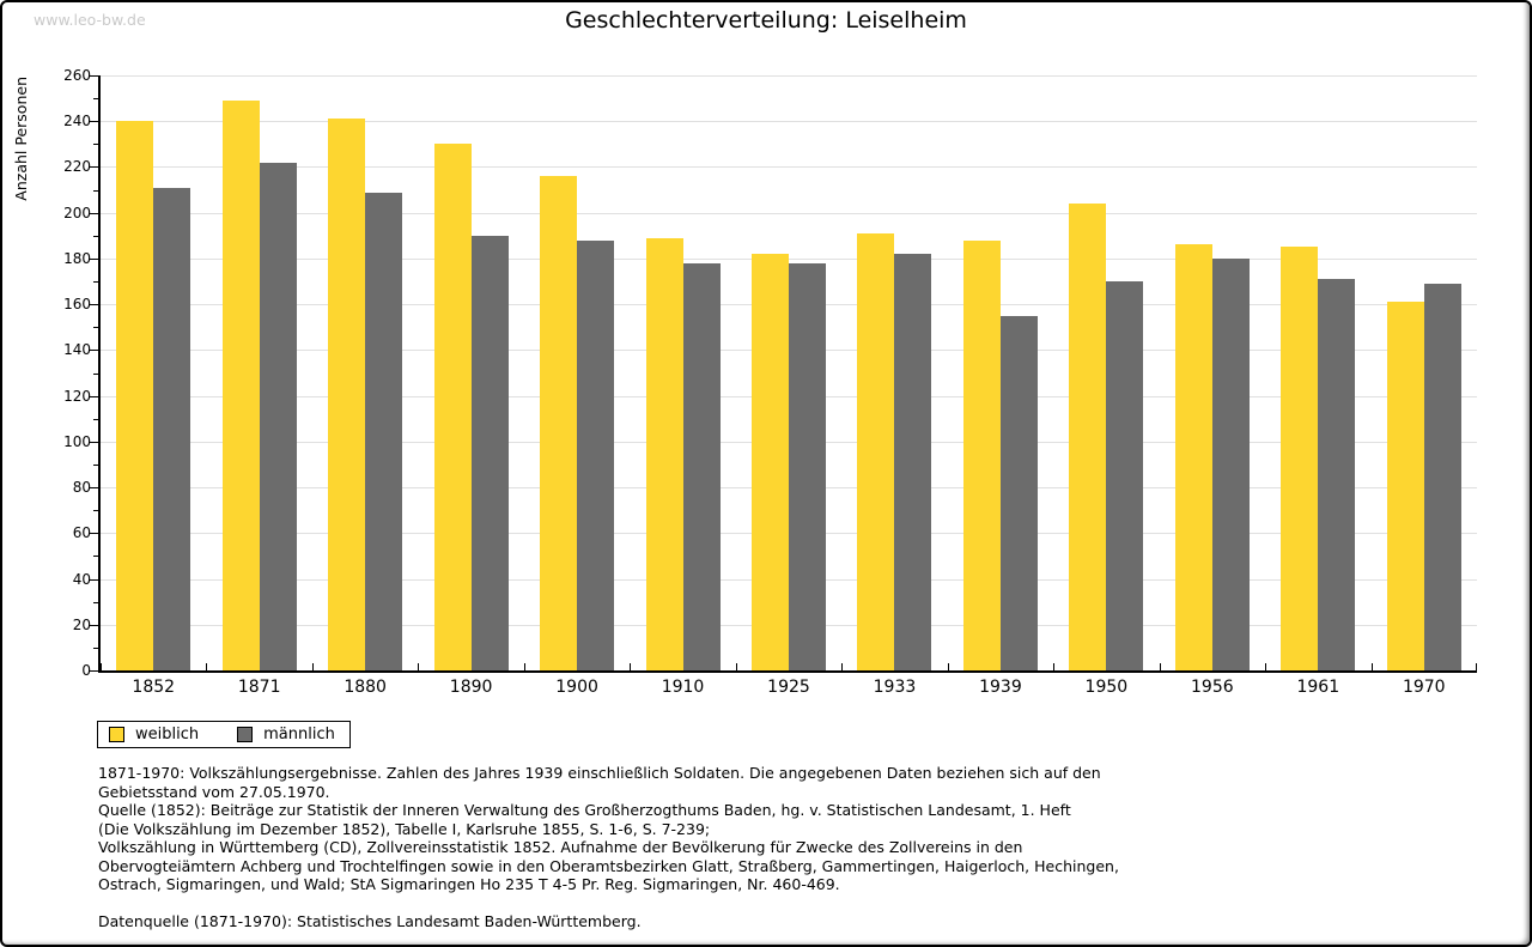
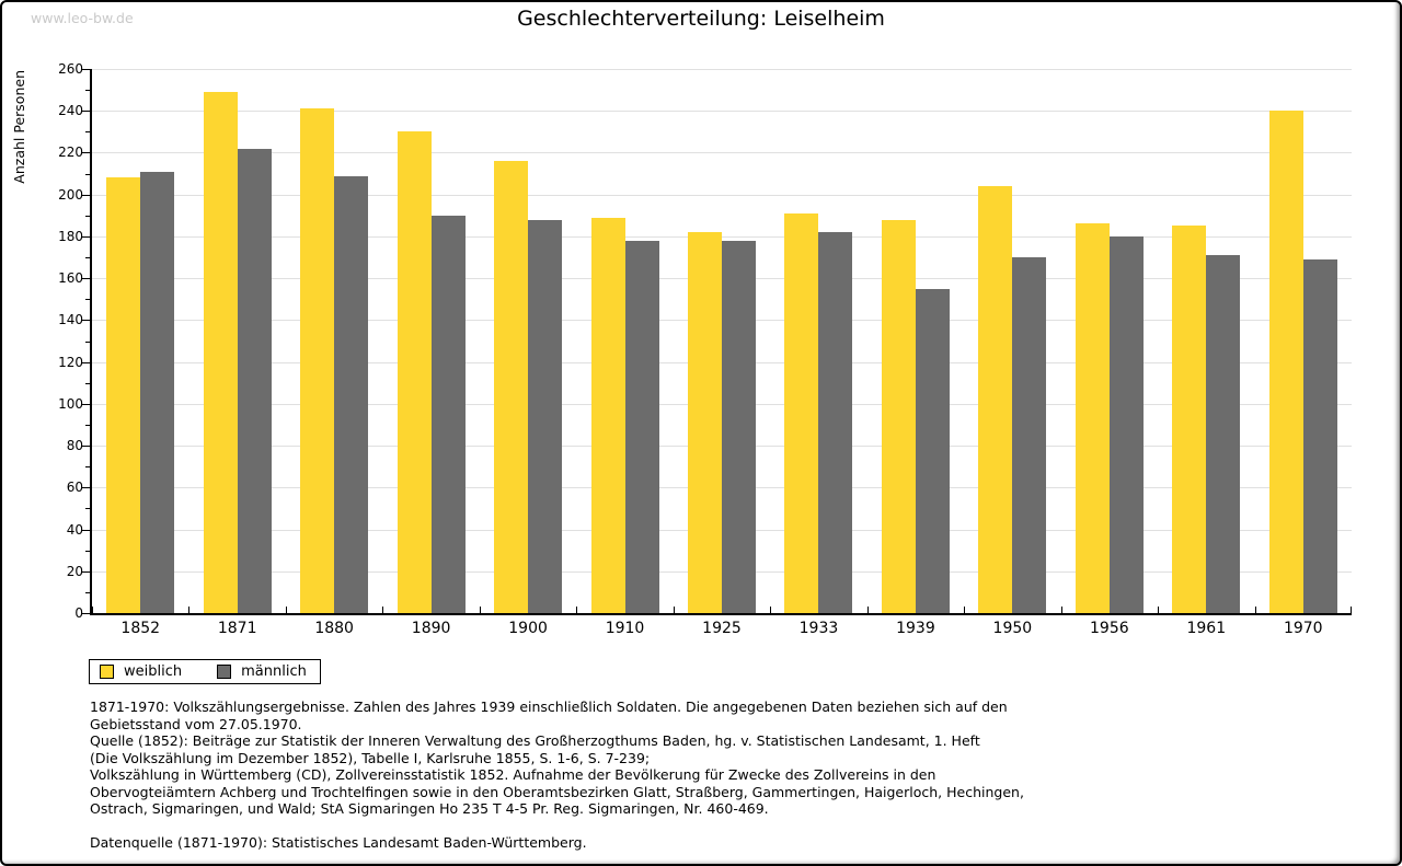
weiblich/1852: 240 -> 208
weiblich/1970: 161 -> 240
